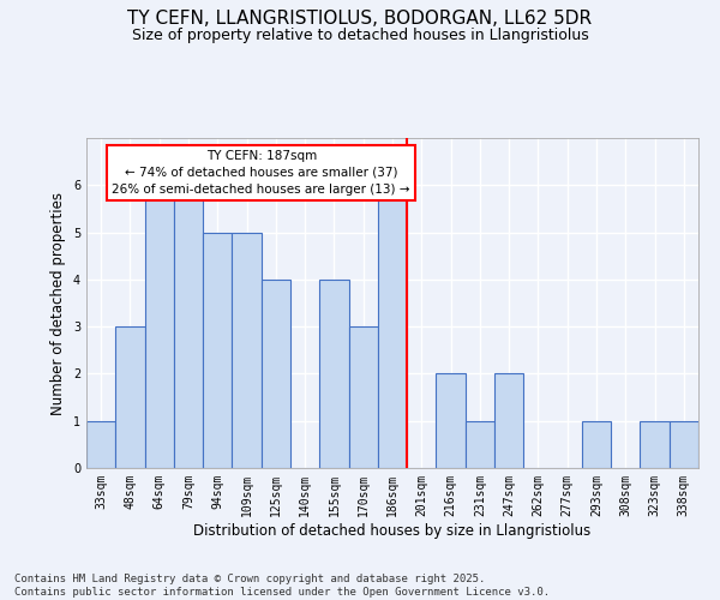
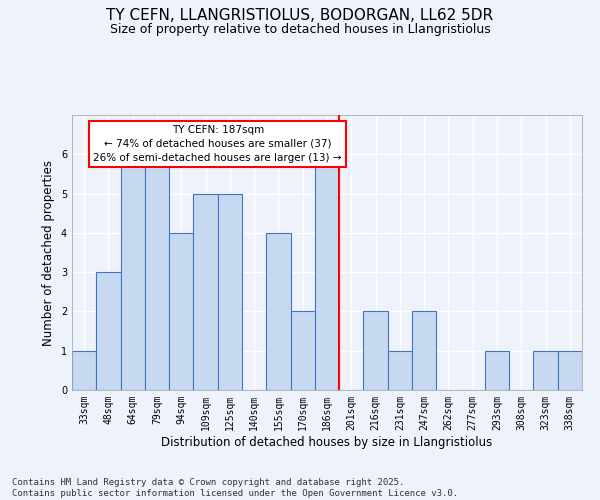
94sqm: 5 -> 4
125sqm: 4 -> 5
170sqm: 3 -> 2
